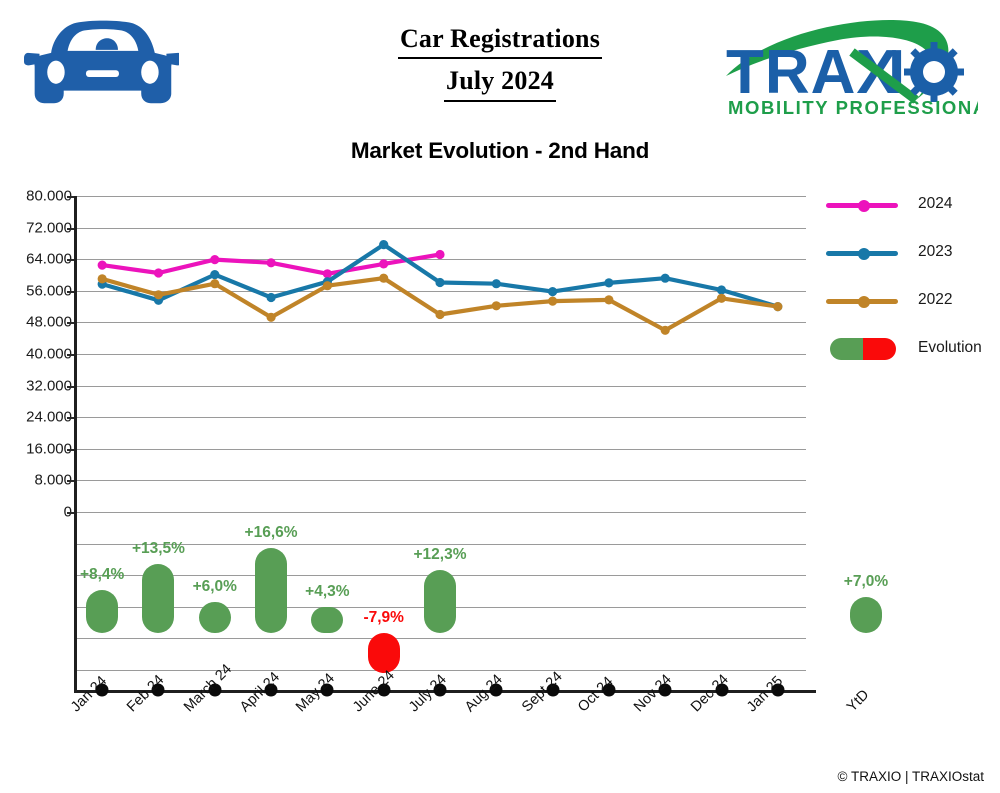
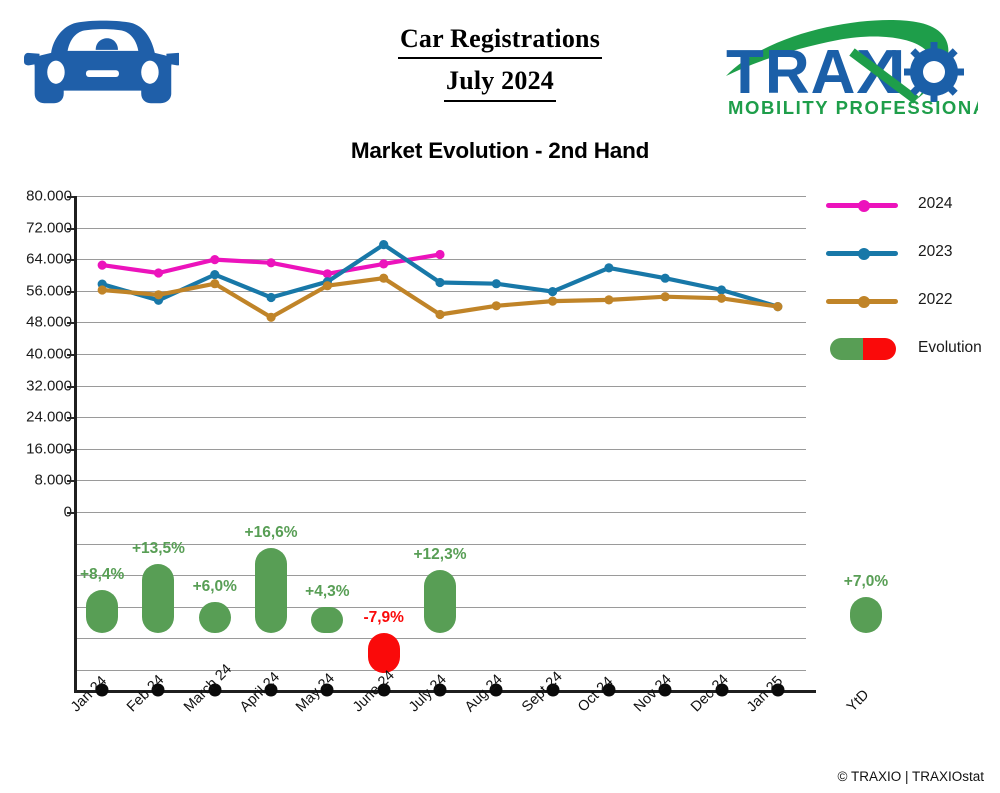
2022/Jan 24: 59000 -> 56000
2023/Oct 24: 58000 -> 62000
2022/Nov 24: 46000 -> 54000
